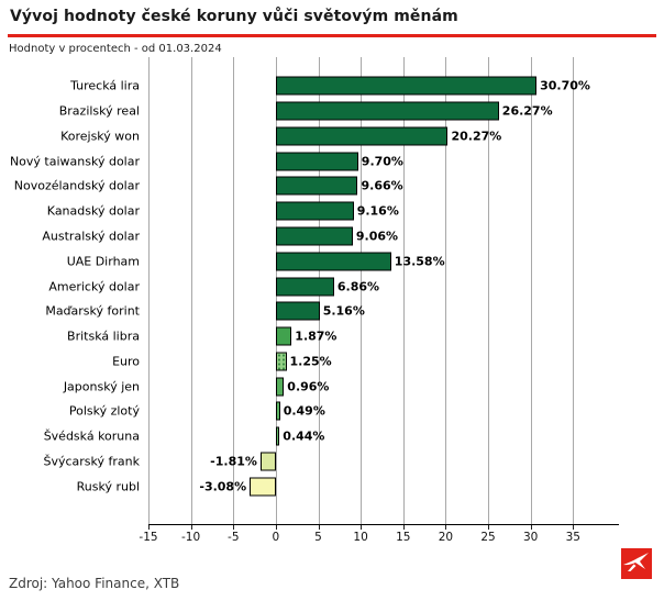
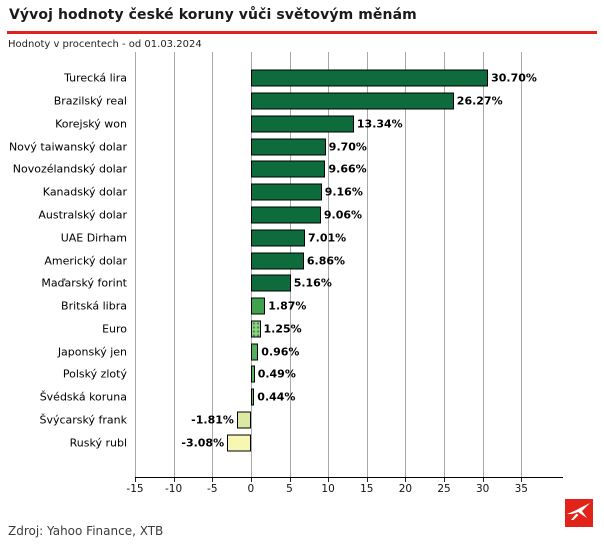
Korejský won: 20.27% -> 13.34%
UAE Dirham: 13.58% -> 7.01%
